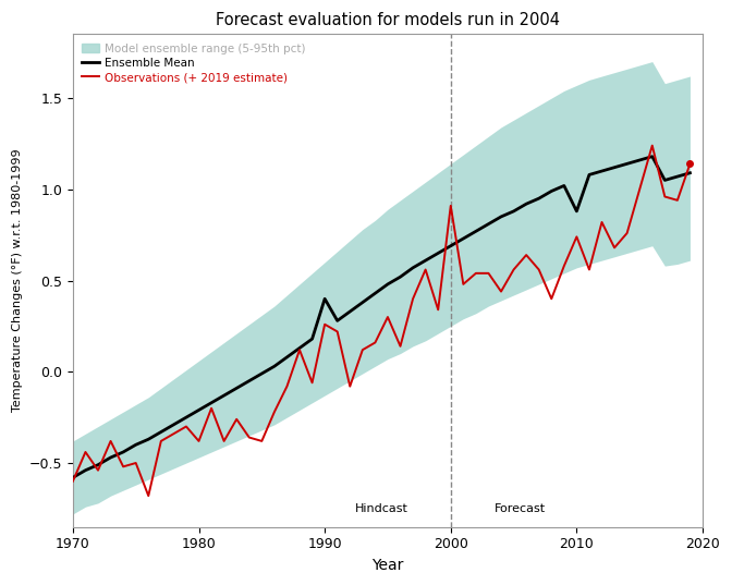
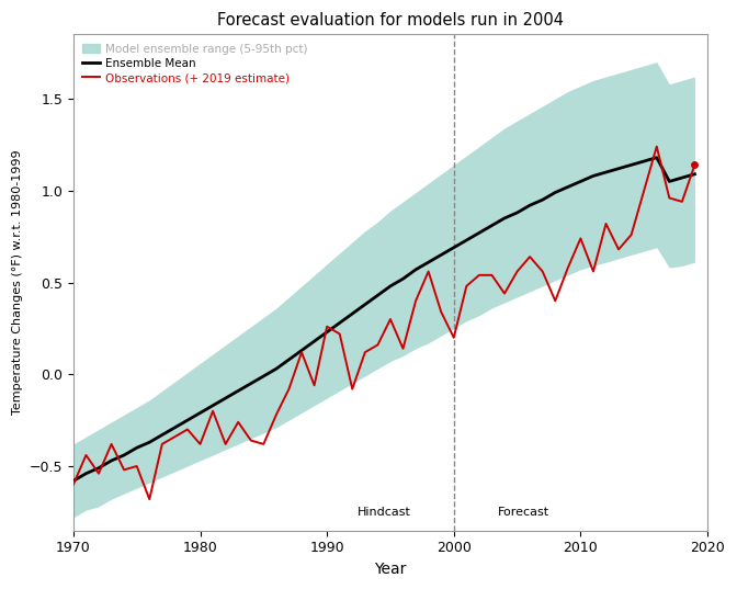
Ensemble Mean/1990: 0.40 -> 0.23
Observations (+ 2019 estimate)/2000: 0.91 -> 0.20
Ensemble Mean/2010: 0.88 -> 1.05
